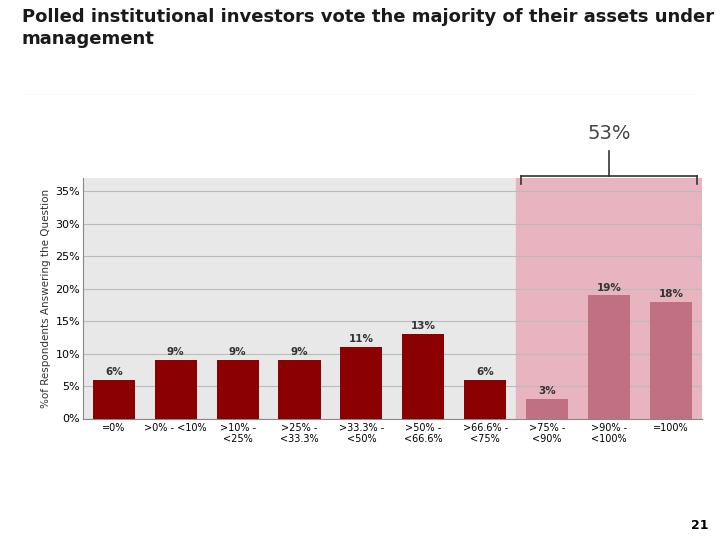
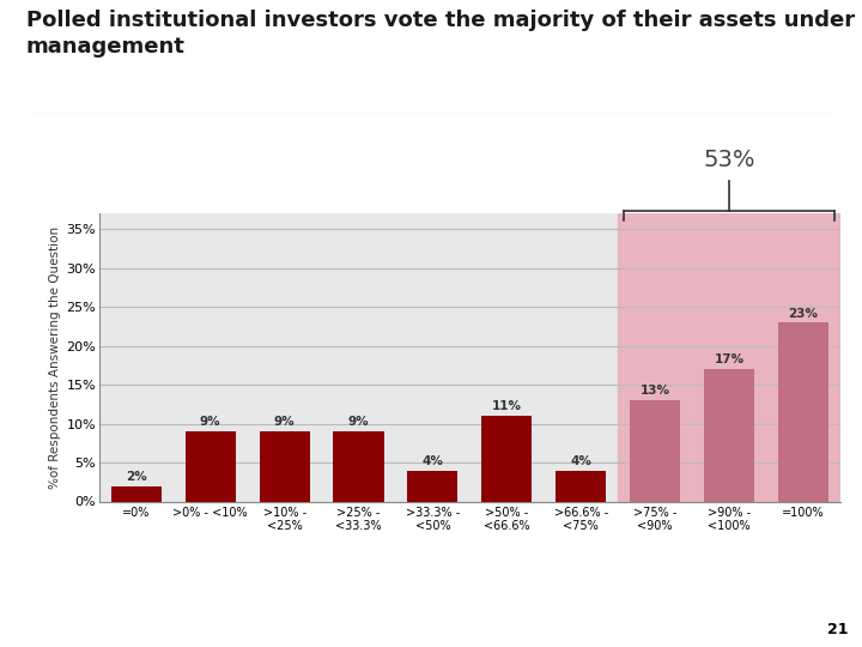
=0%: 6% -> 2%
>33.3% - <50%: 11% -> 4%
>50% - <66.6%: 13% -> 11%
>66.6% - <75%: 6% -> 4%
>75% - <90%: 3% -> 13%
>90% - <100%: 19% -> 17%
=100%: 18% -> 23%
